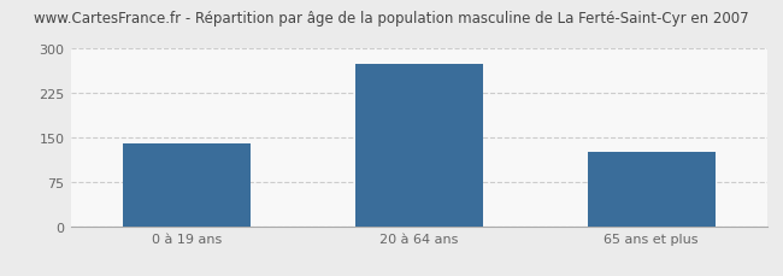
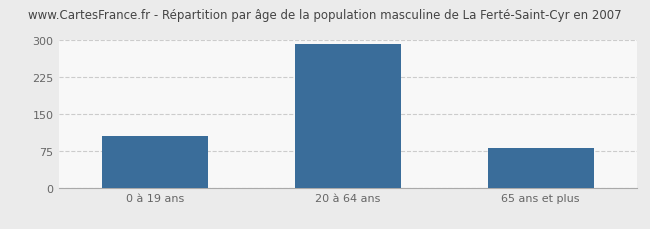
0 à 19 ans: 140 -> 106
20 à 64 ans: 275 -> 293
65 ans et plus: 125 -> 80
